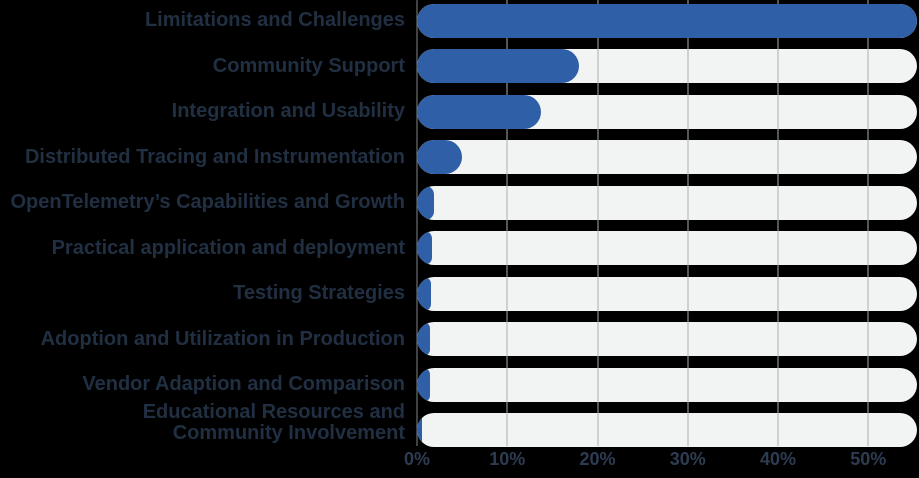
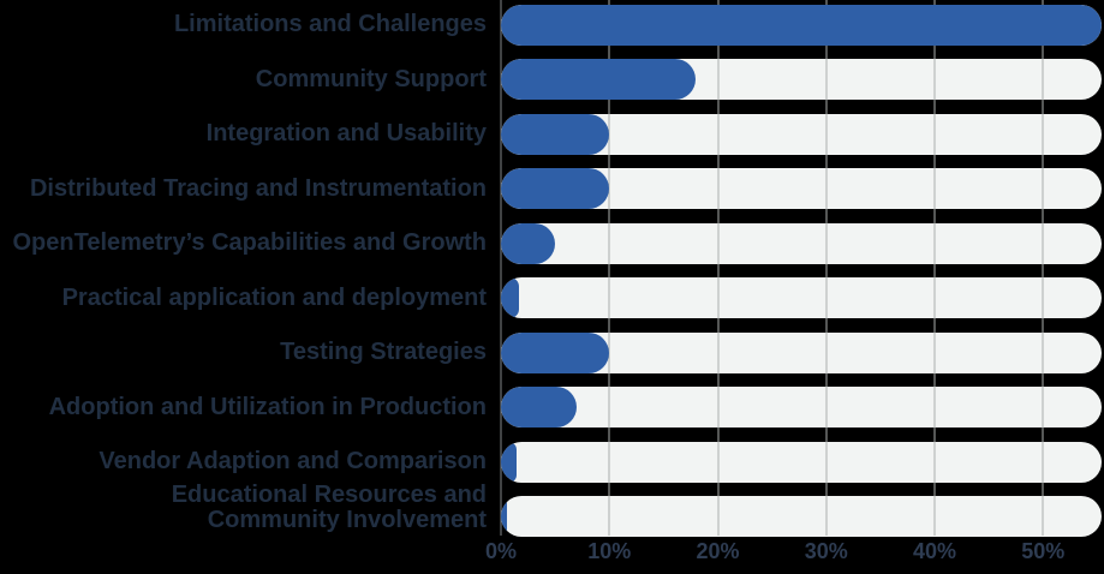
Integration and Usability: 14% -> 10%
Distributed Tracing and Instrumentation: 5% -> 10%
OpenTelemetry’s Capabilities and Growth: 2% -> 5%
Testing Strategies: 2% -> 10%
Adoption and Utilization in Production: 1% -> 7%
